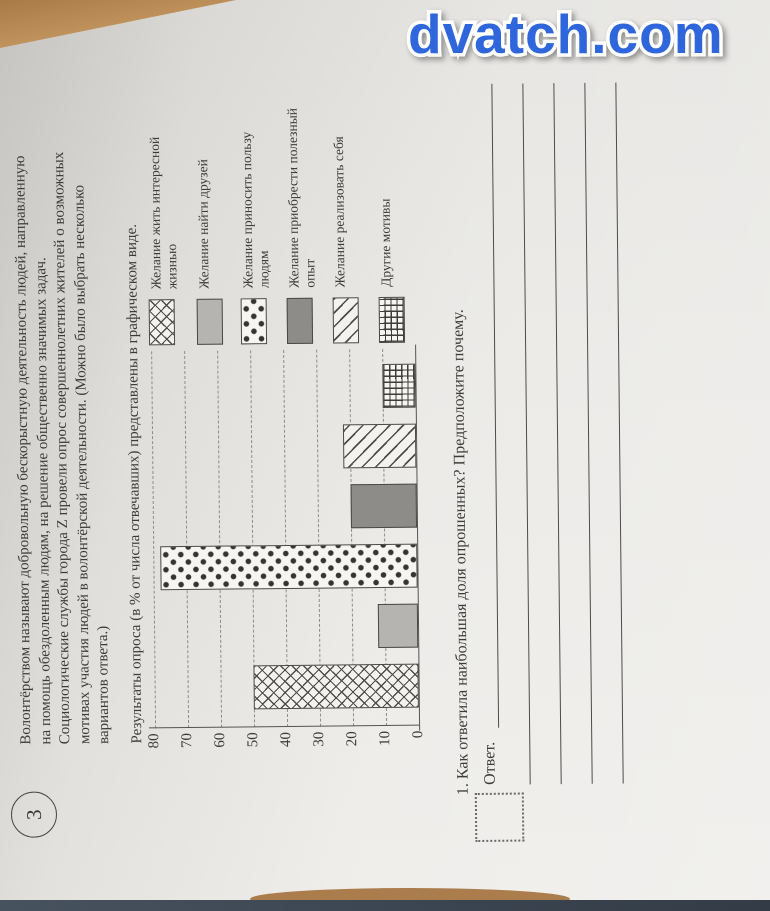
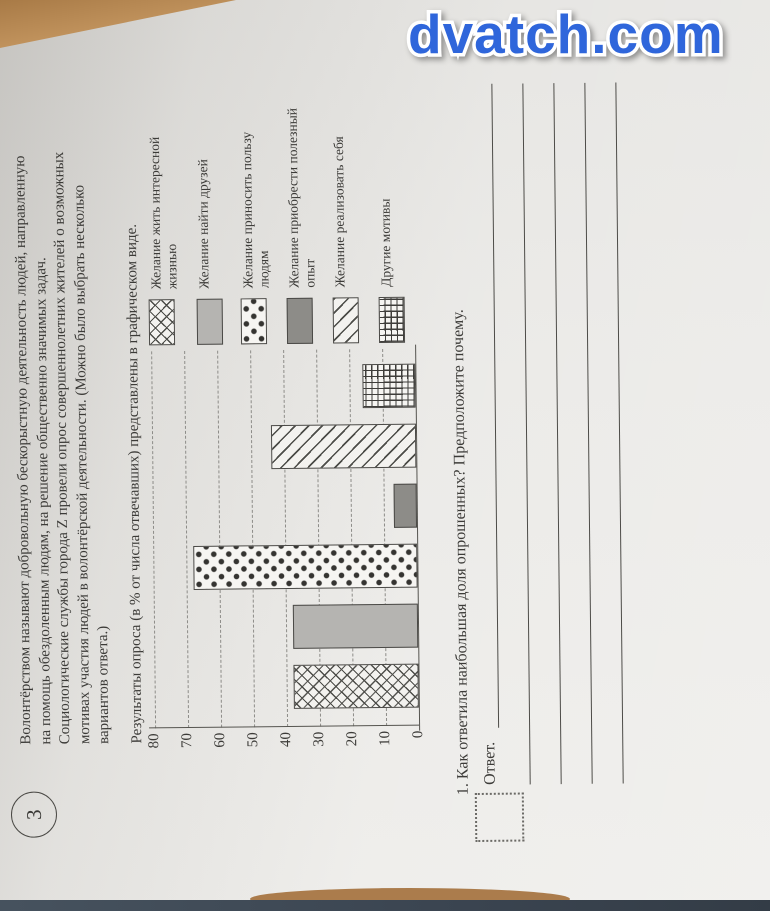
Желание жить интересной жизнью: 50 -> 38
Желание найти друзей: 12 -> 38
Желание приносить пользу людям: 78 -> 68
Желание приобрести полезный опыт: 20 -> 7
Желание реализовать себя: 22 -> 44
Другие мотивы: 10 -> 16
